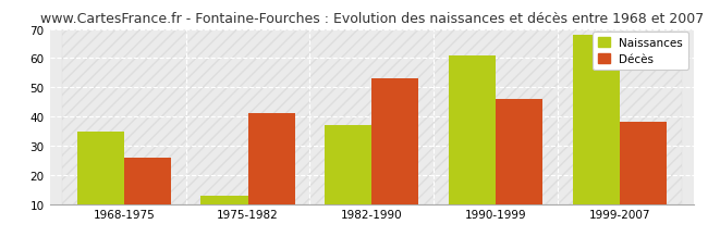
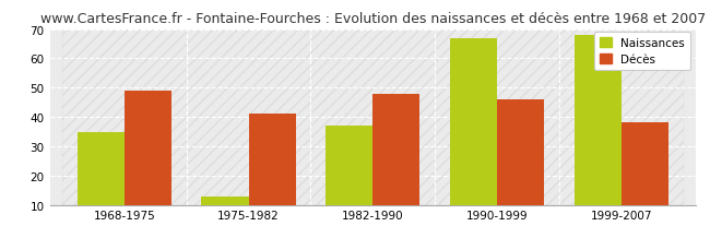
Décès/1968-1975: 26 -> 49
Décès/1982-1990: 53 -> 48
Naissances/1990-1999: 61 -> 67
